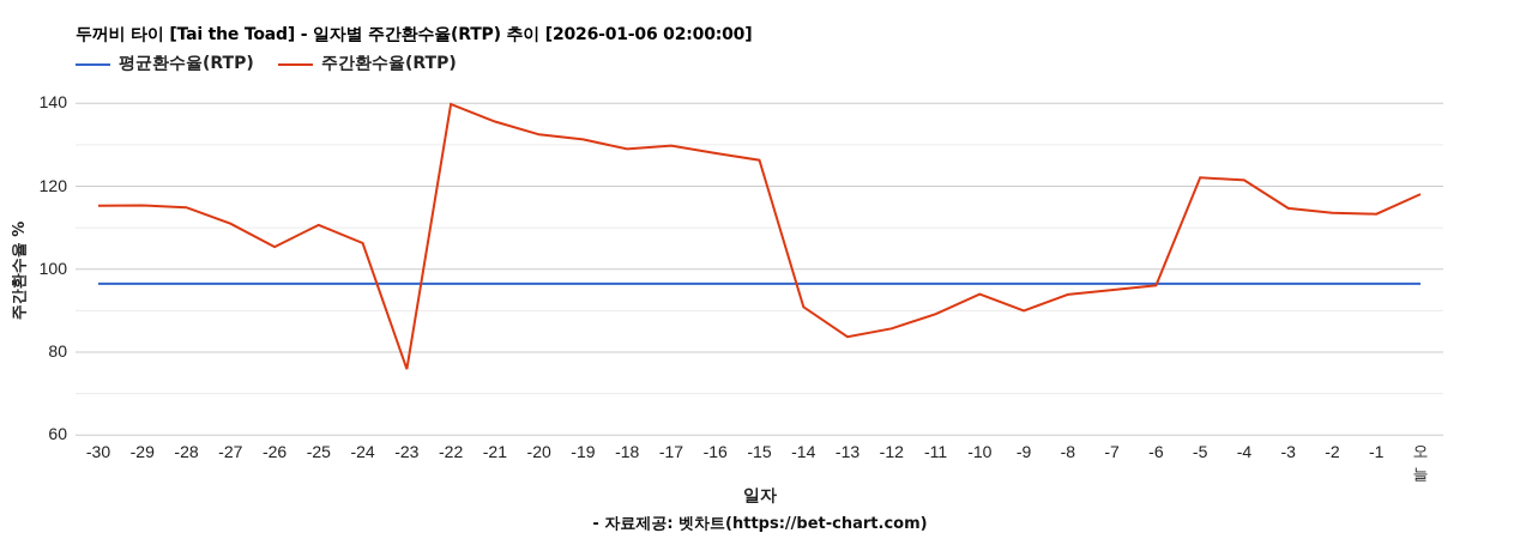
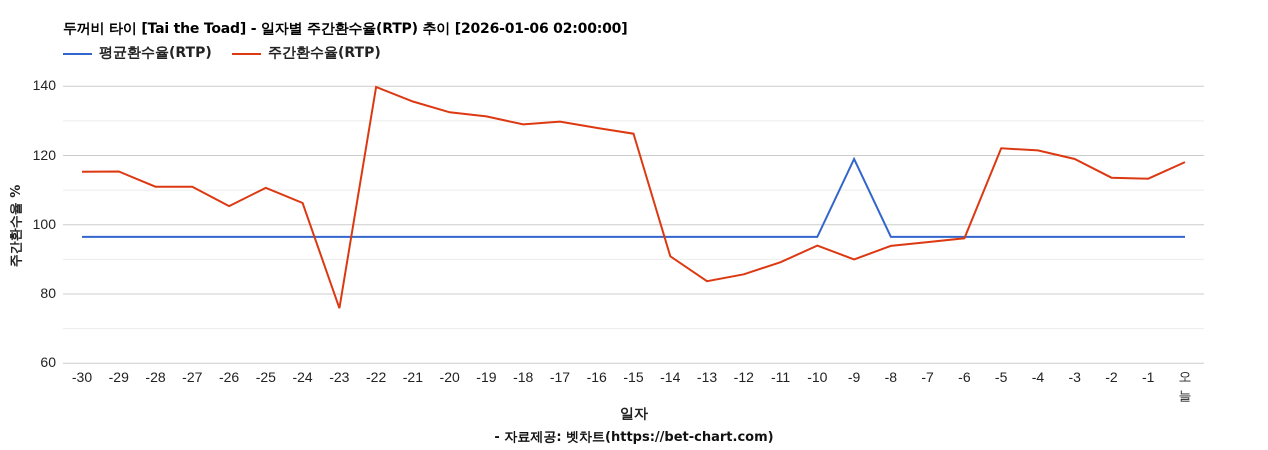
주간환수율(RTP)/-28: 115 -> 111
평균환수율(RTP)/-9: 96 -> 119
주간환수율(RTP)/-3: 115 -> 119
